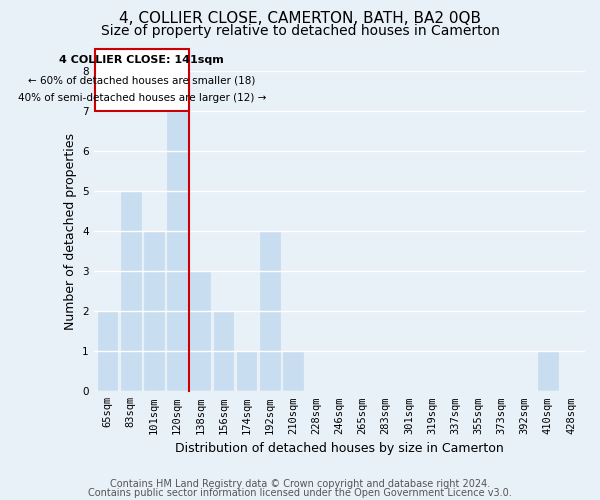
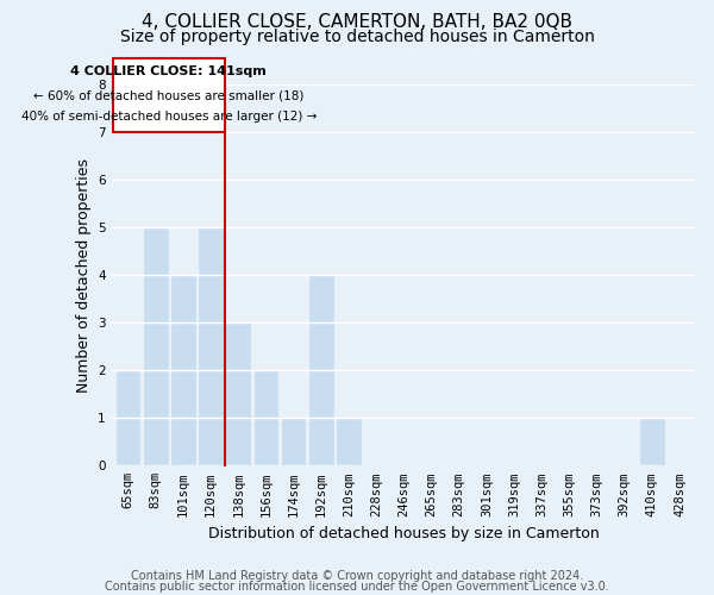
120sqm: 7 -> 5
